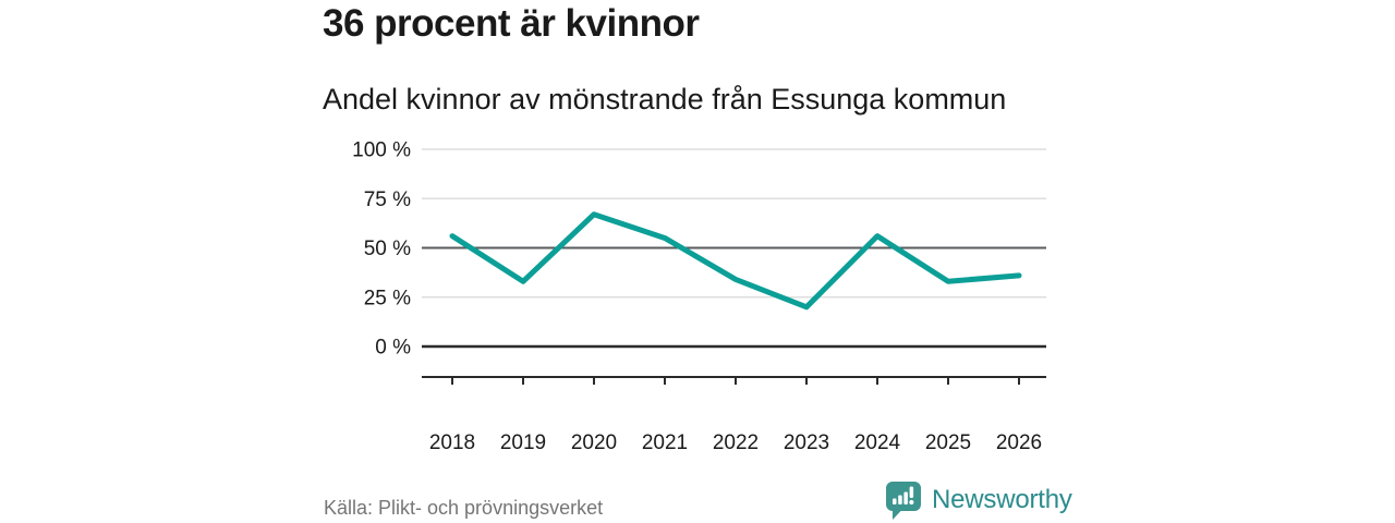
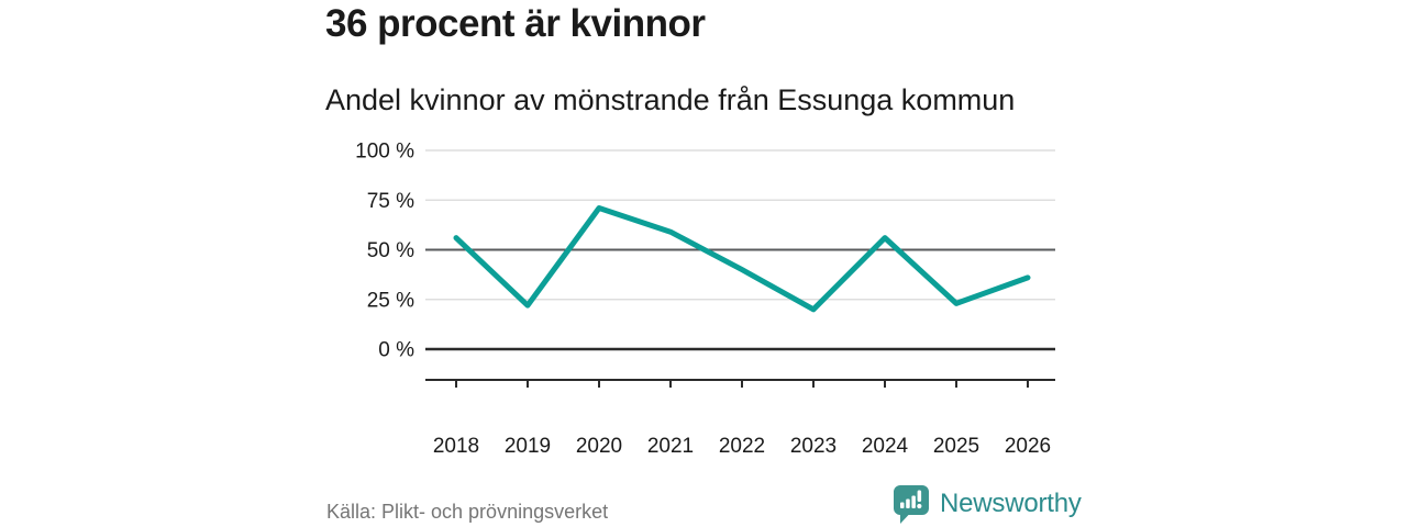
2019: 33% -> 22%
2020: 67% -> 71%
2021: 55% -> 59%
2022: 34% -> 40%
2025: 33% -> 23%
